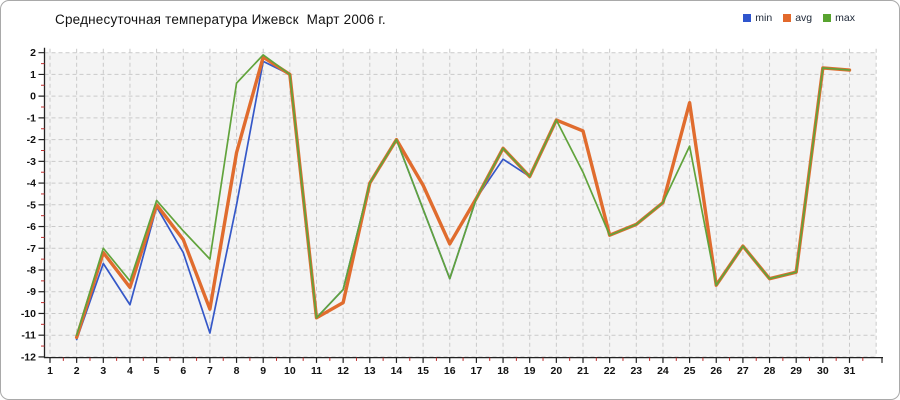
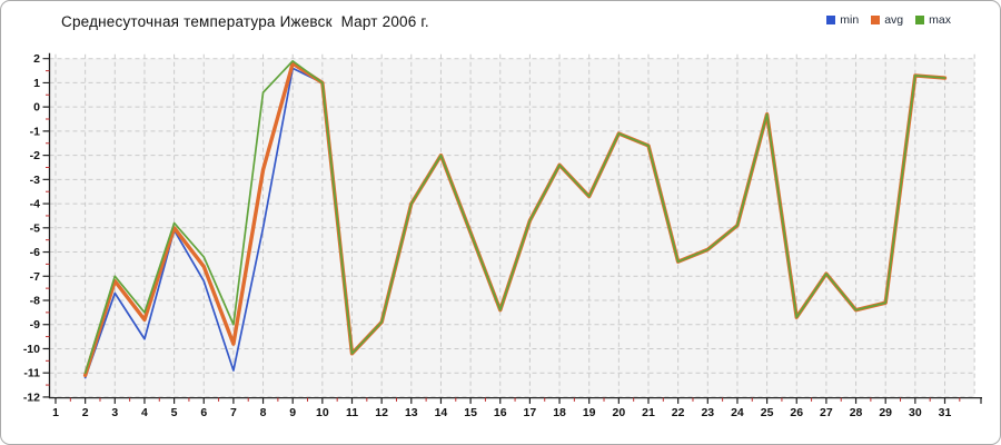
max/7: -7.5 -> -9.0
avg/12: -9.5 -> -8.9
avg/15: -4.1 -> -5.2
avg/16: -6.8 -> -8.4
min/18: -2.9 -> -2.4
max/21: -3.5 -> -1.6
max/25: -2.3 -> -0.3
